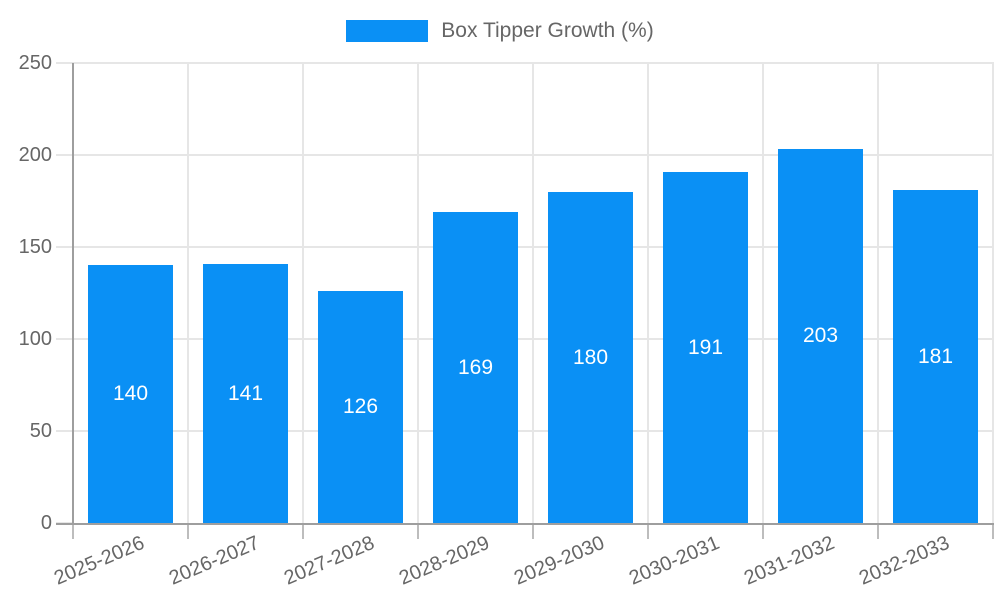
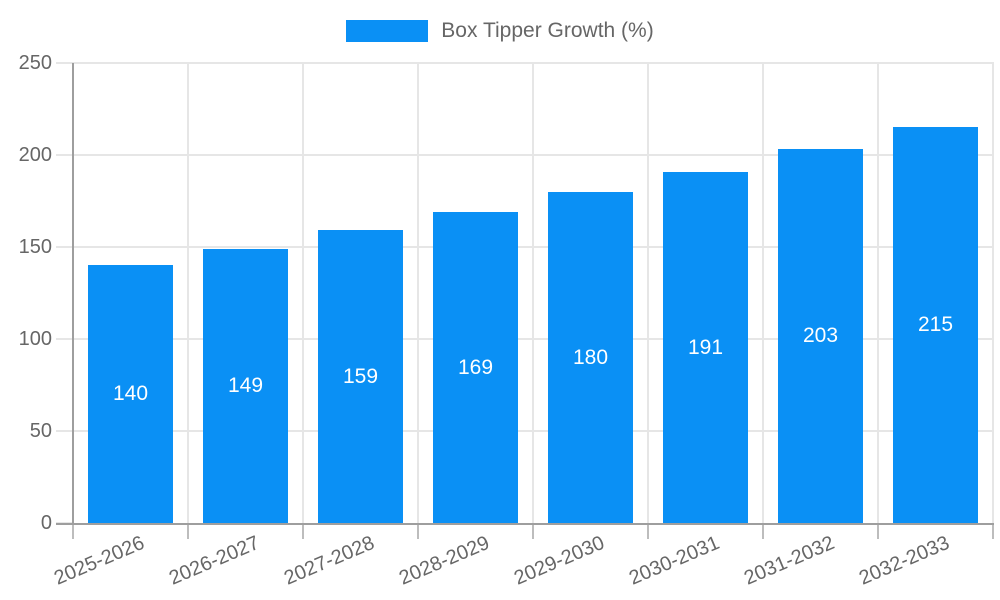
2026-2027: 141 -> 149
2027-2028: 126 -> 159
2032-2033: 181 -> 215
